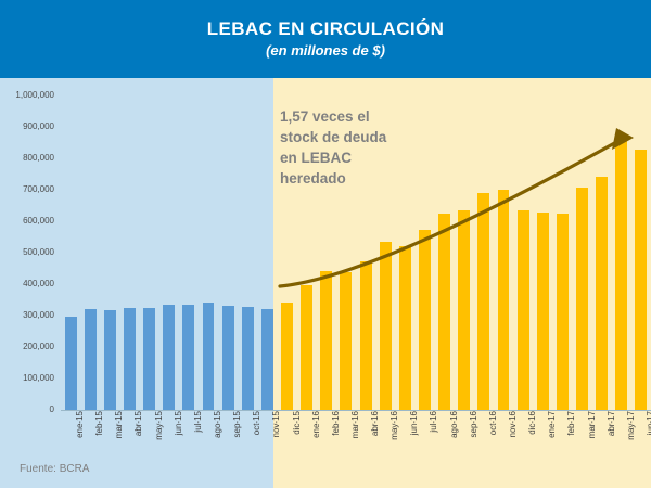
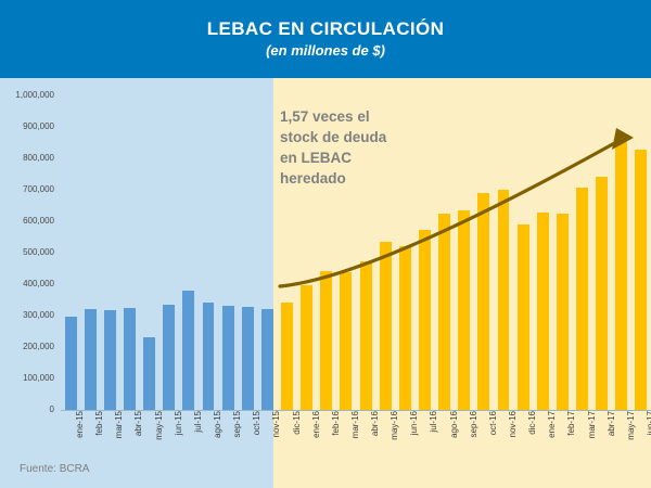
may-15: 320000 -> 230000
jul-15: 330000 -> 380000
dic-16: 630000 -> 590000
